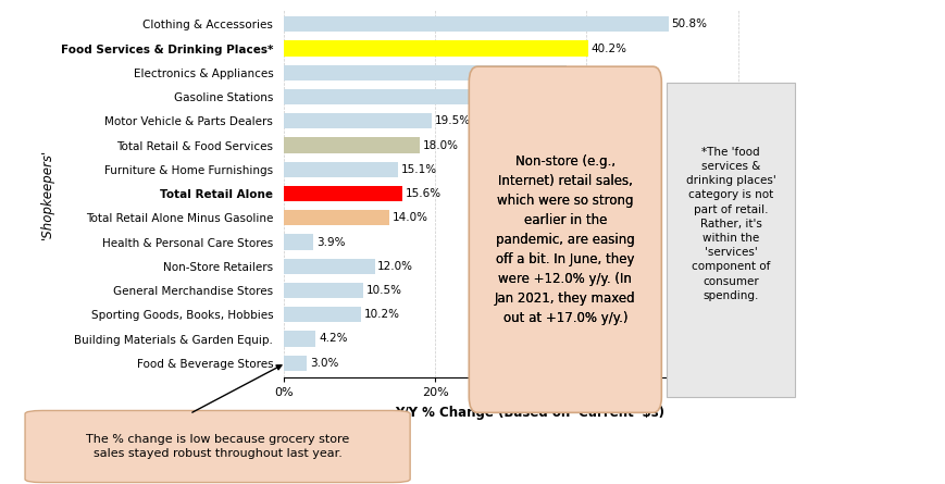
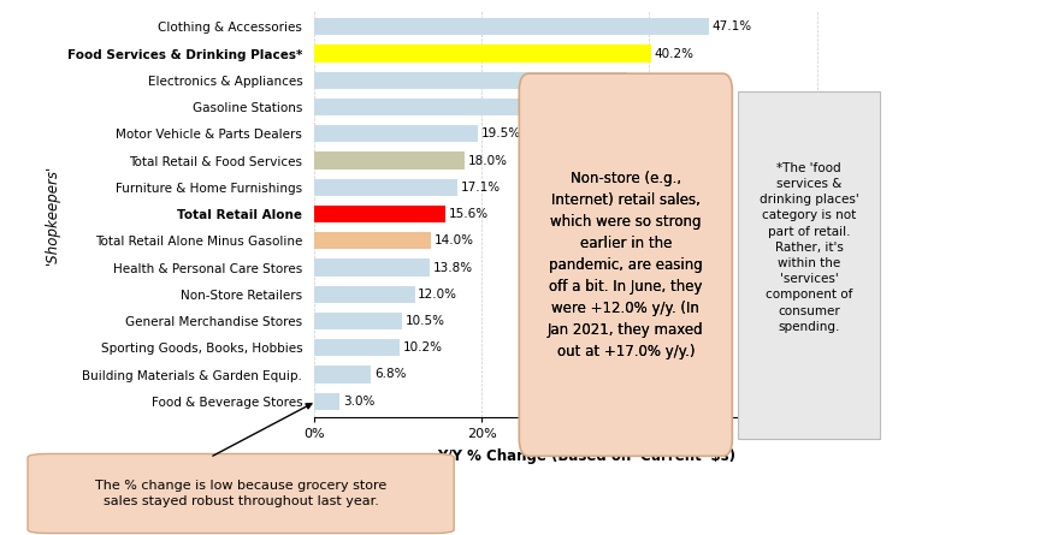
Clothing & Accessories: 50.8% -> 47.1%
Furniture & Home Furnishings: 15.1% -> 17.1%
Health & Personal Care Stores: 3.9% -> 13.8%
Building Materials & Garden Equip.: 4.2% -> 6.8%
